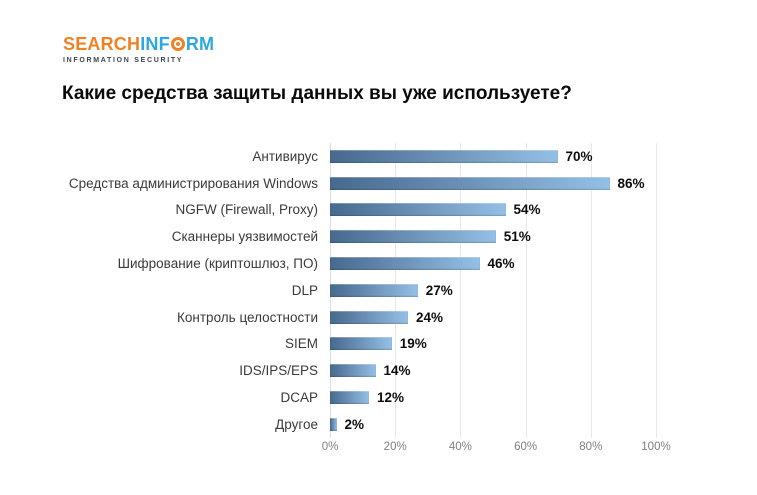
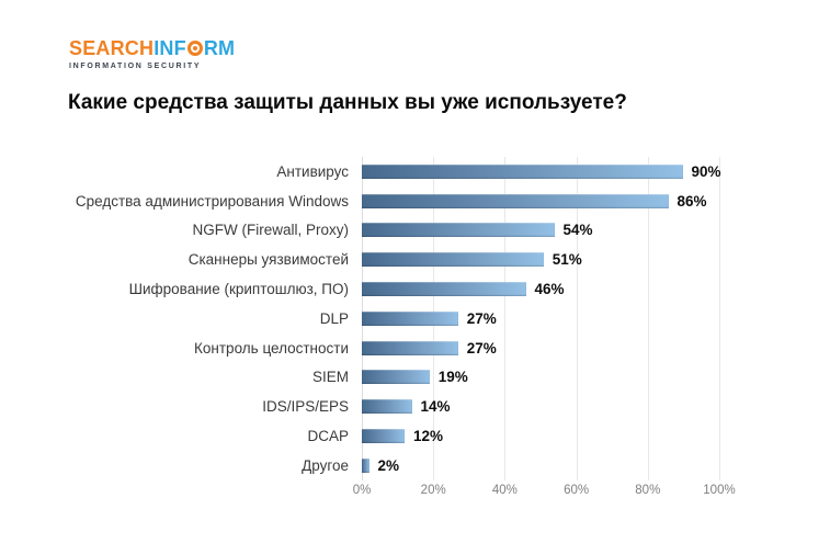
Антивирус: 70% -> 90%
Контроль целостности: 24% -> 27%
